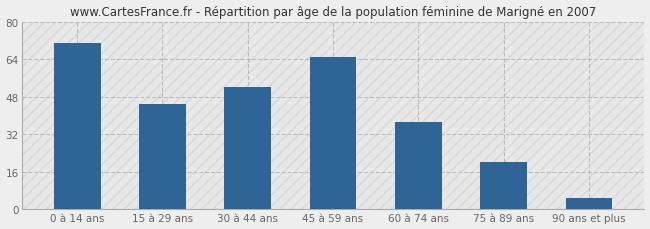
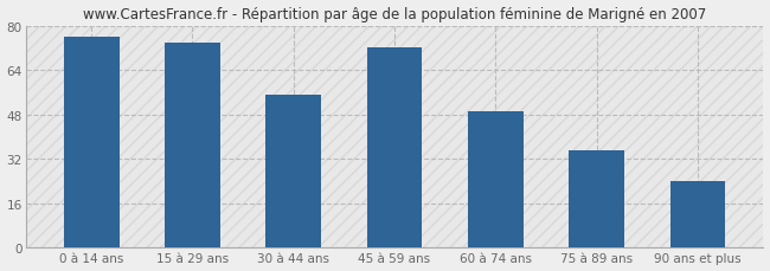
0 à 14 ans: 71 -> 76
15 à 29 ans: 45 -> 74
30 à 44 ans: 52 -> 55
45 à 59 ans: 65 -> 72
60 à 74 ans: 37 -> 49
75 à 89 ans: 20 -> 35
90 ans et plus: 5 -> 24
